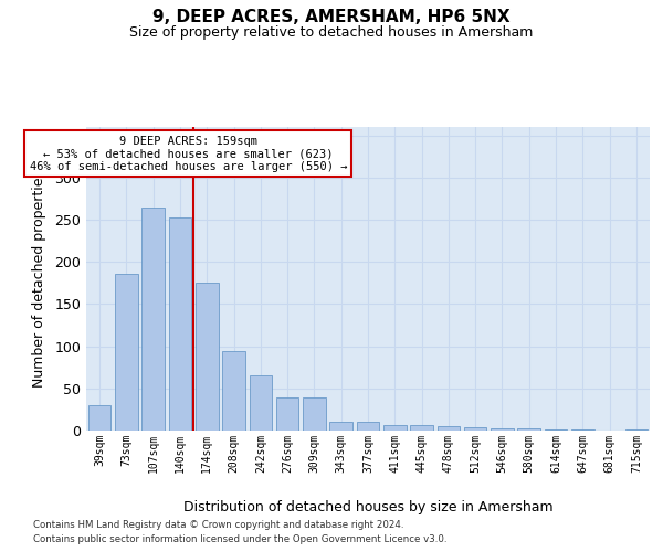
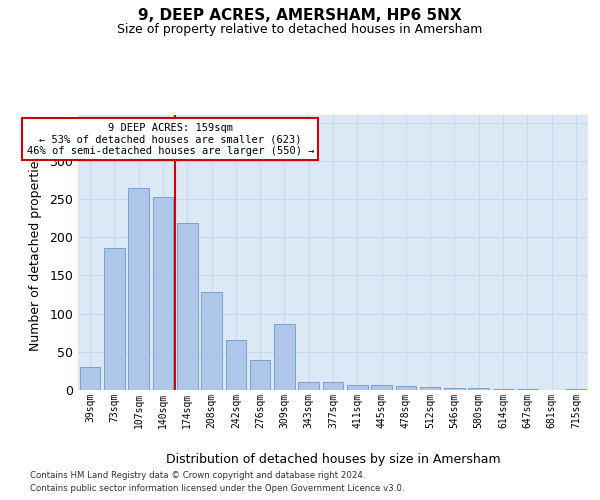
174sqm: 176 -> 218
208sqm: 94 -> 128
309sqm: 39 -> 86
